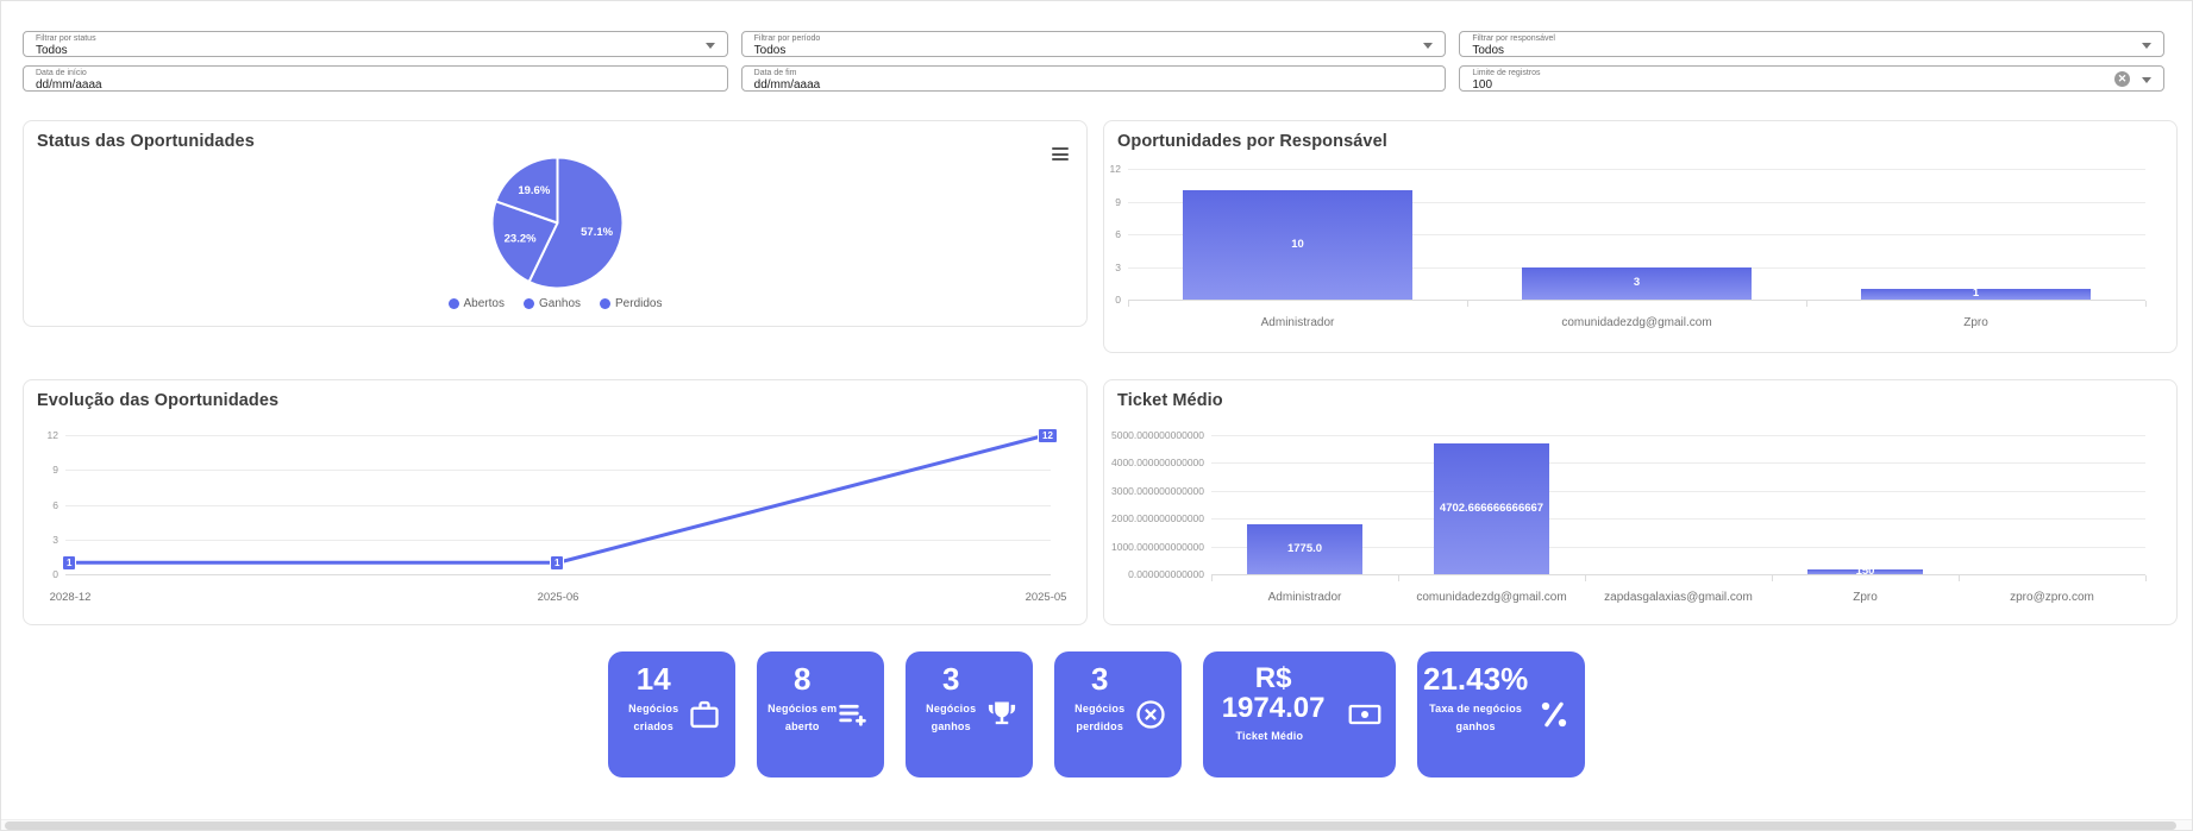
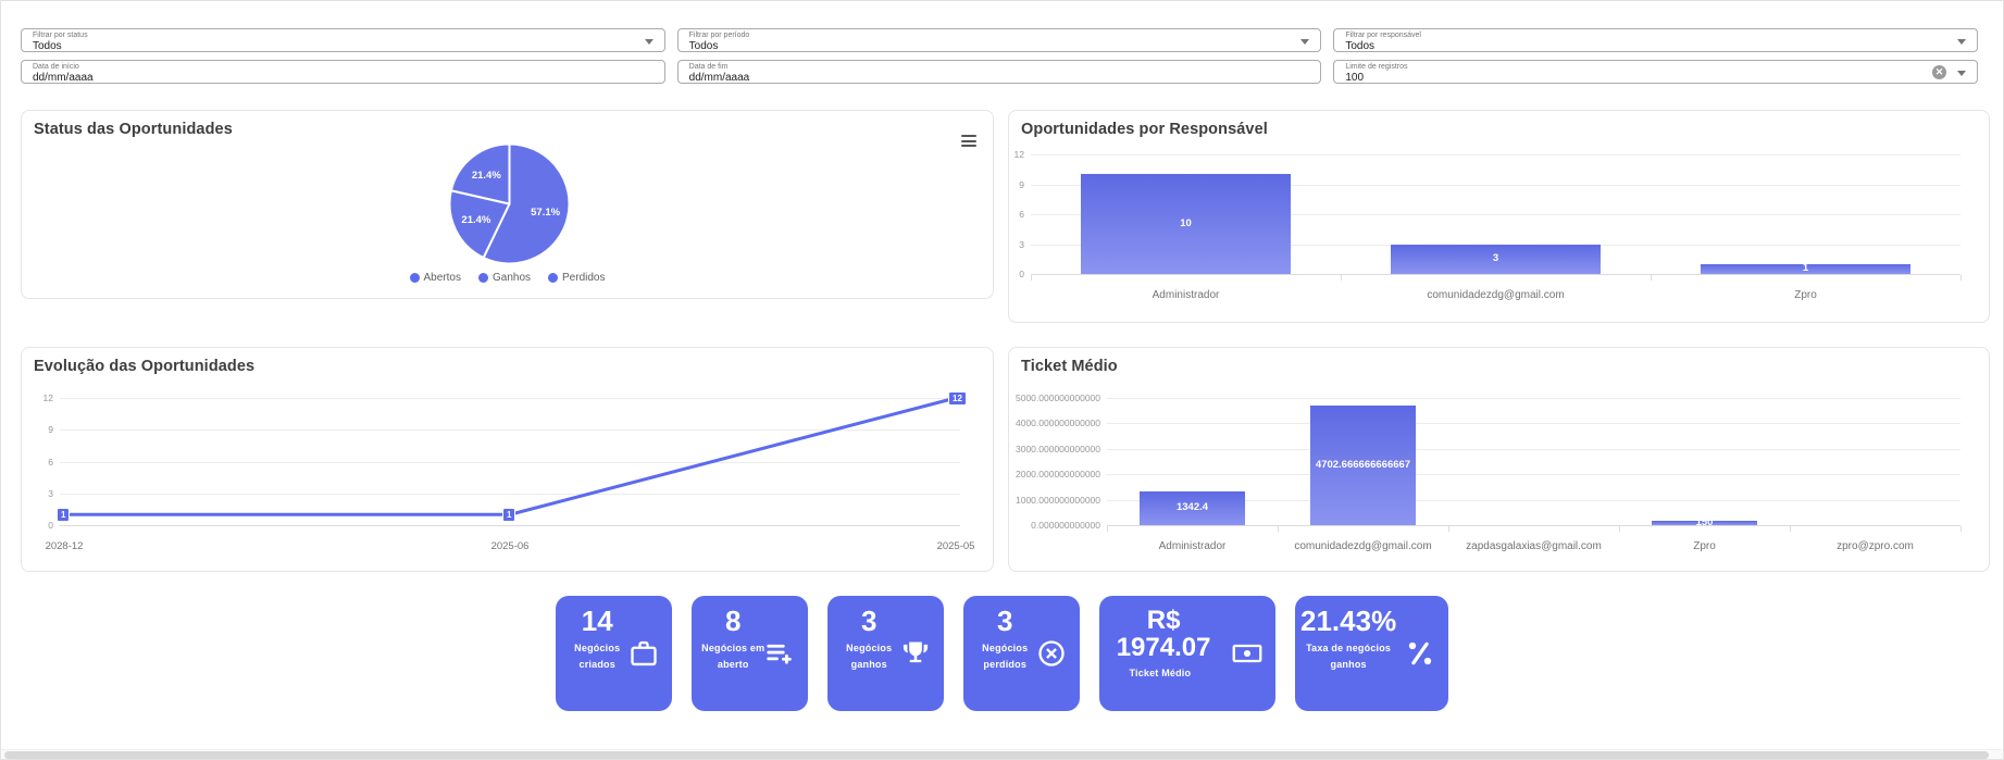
Status das Oportunidades/Ganhos: 23.2% -> 21.4%
Status das Oportunidades/Perdidos: 19.6% -> 21.4%
Ticket Médio/Administrador: 1775.0 -> 1342.4
